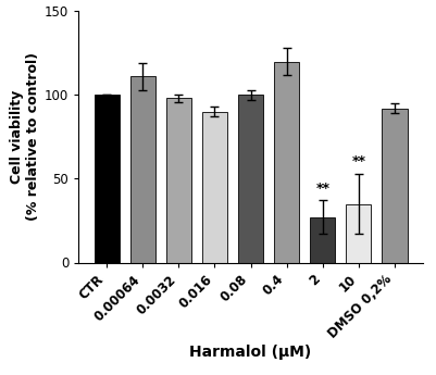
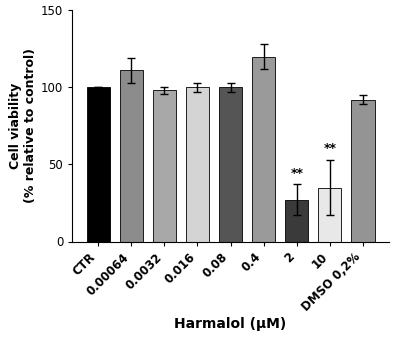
0.016: 90 -> 100
